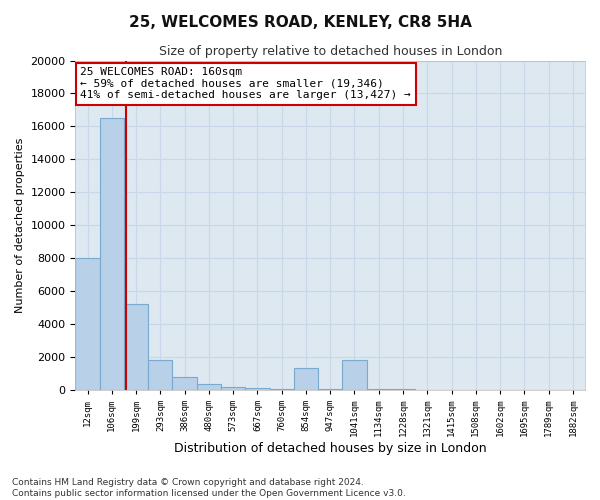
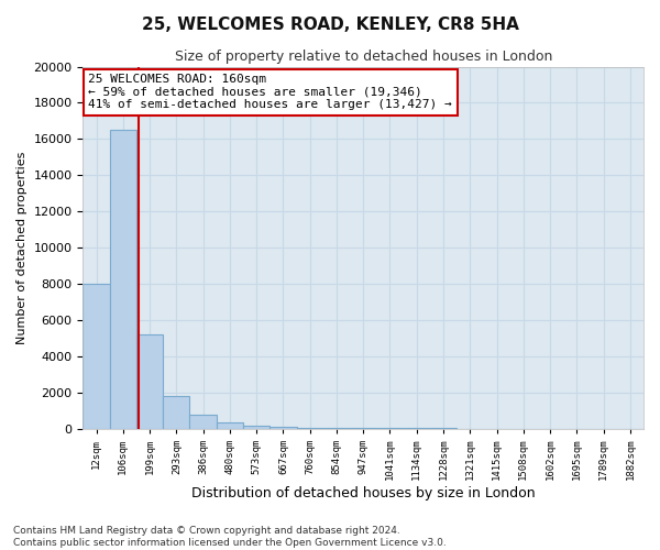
854sqm: 1300 -> 100
1041sqm: 1800 -> 0
